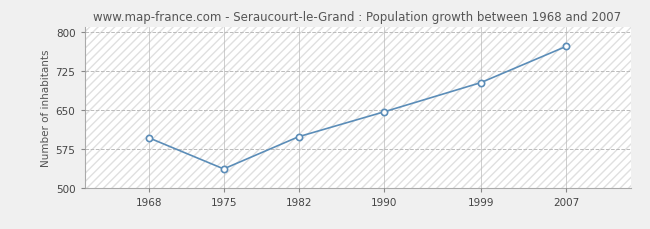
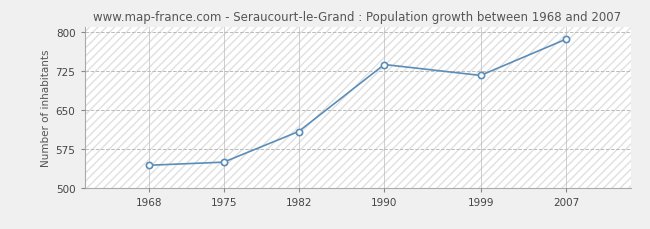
1968: 596 -> 543
1975: 536 -> 549
1982: 598 -> 608
1990: 646 -> 737
1999: 702 -> 716
2007: 772 -> 786
